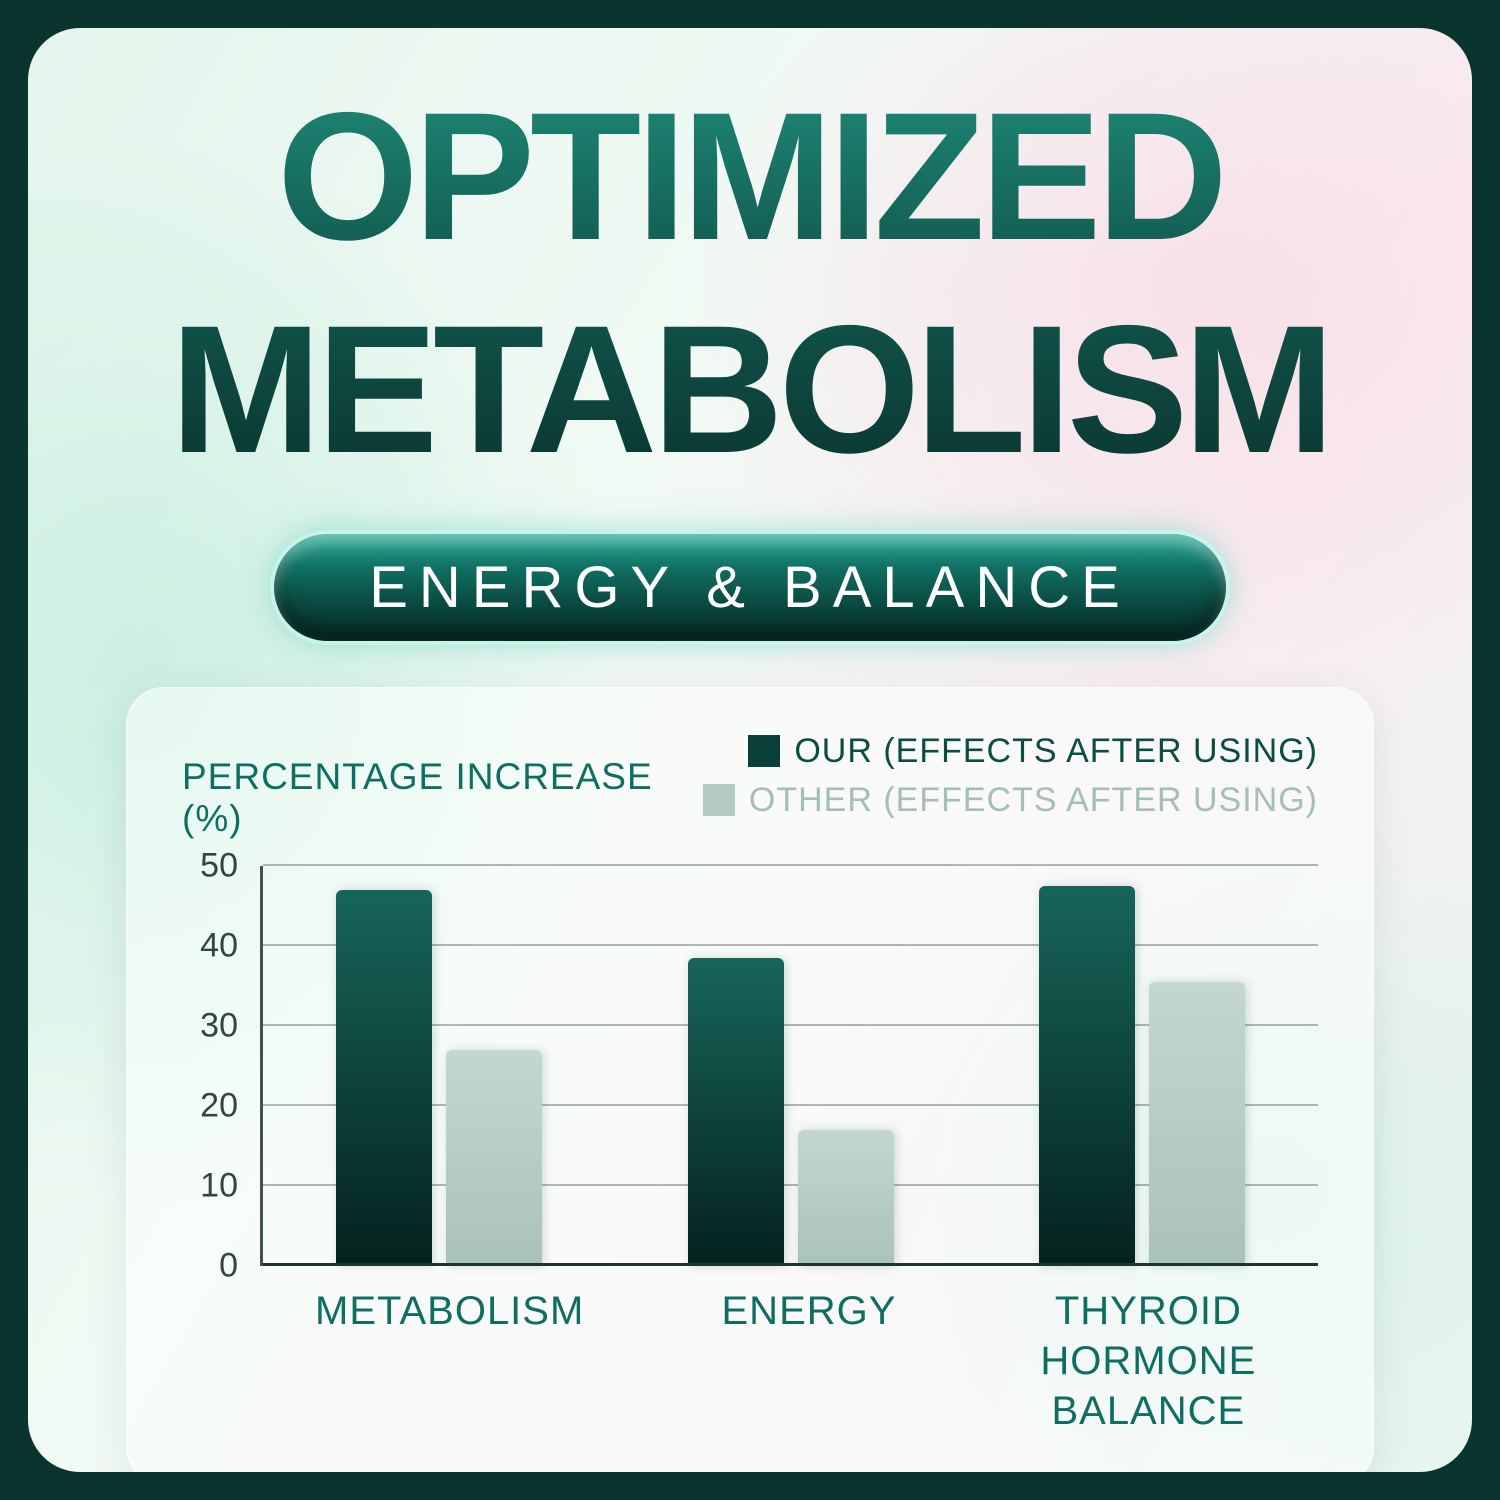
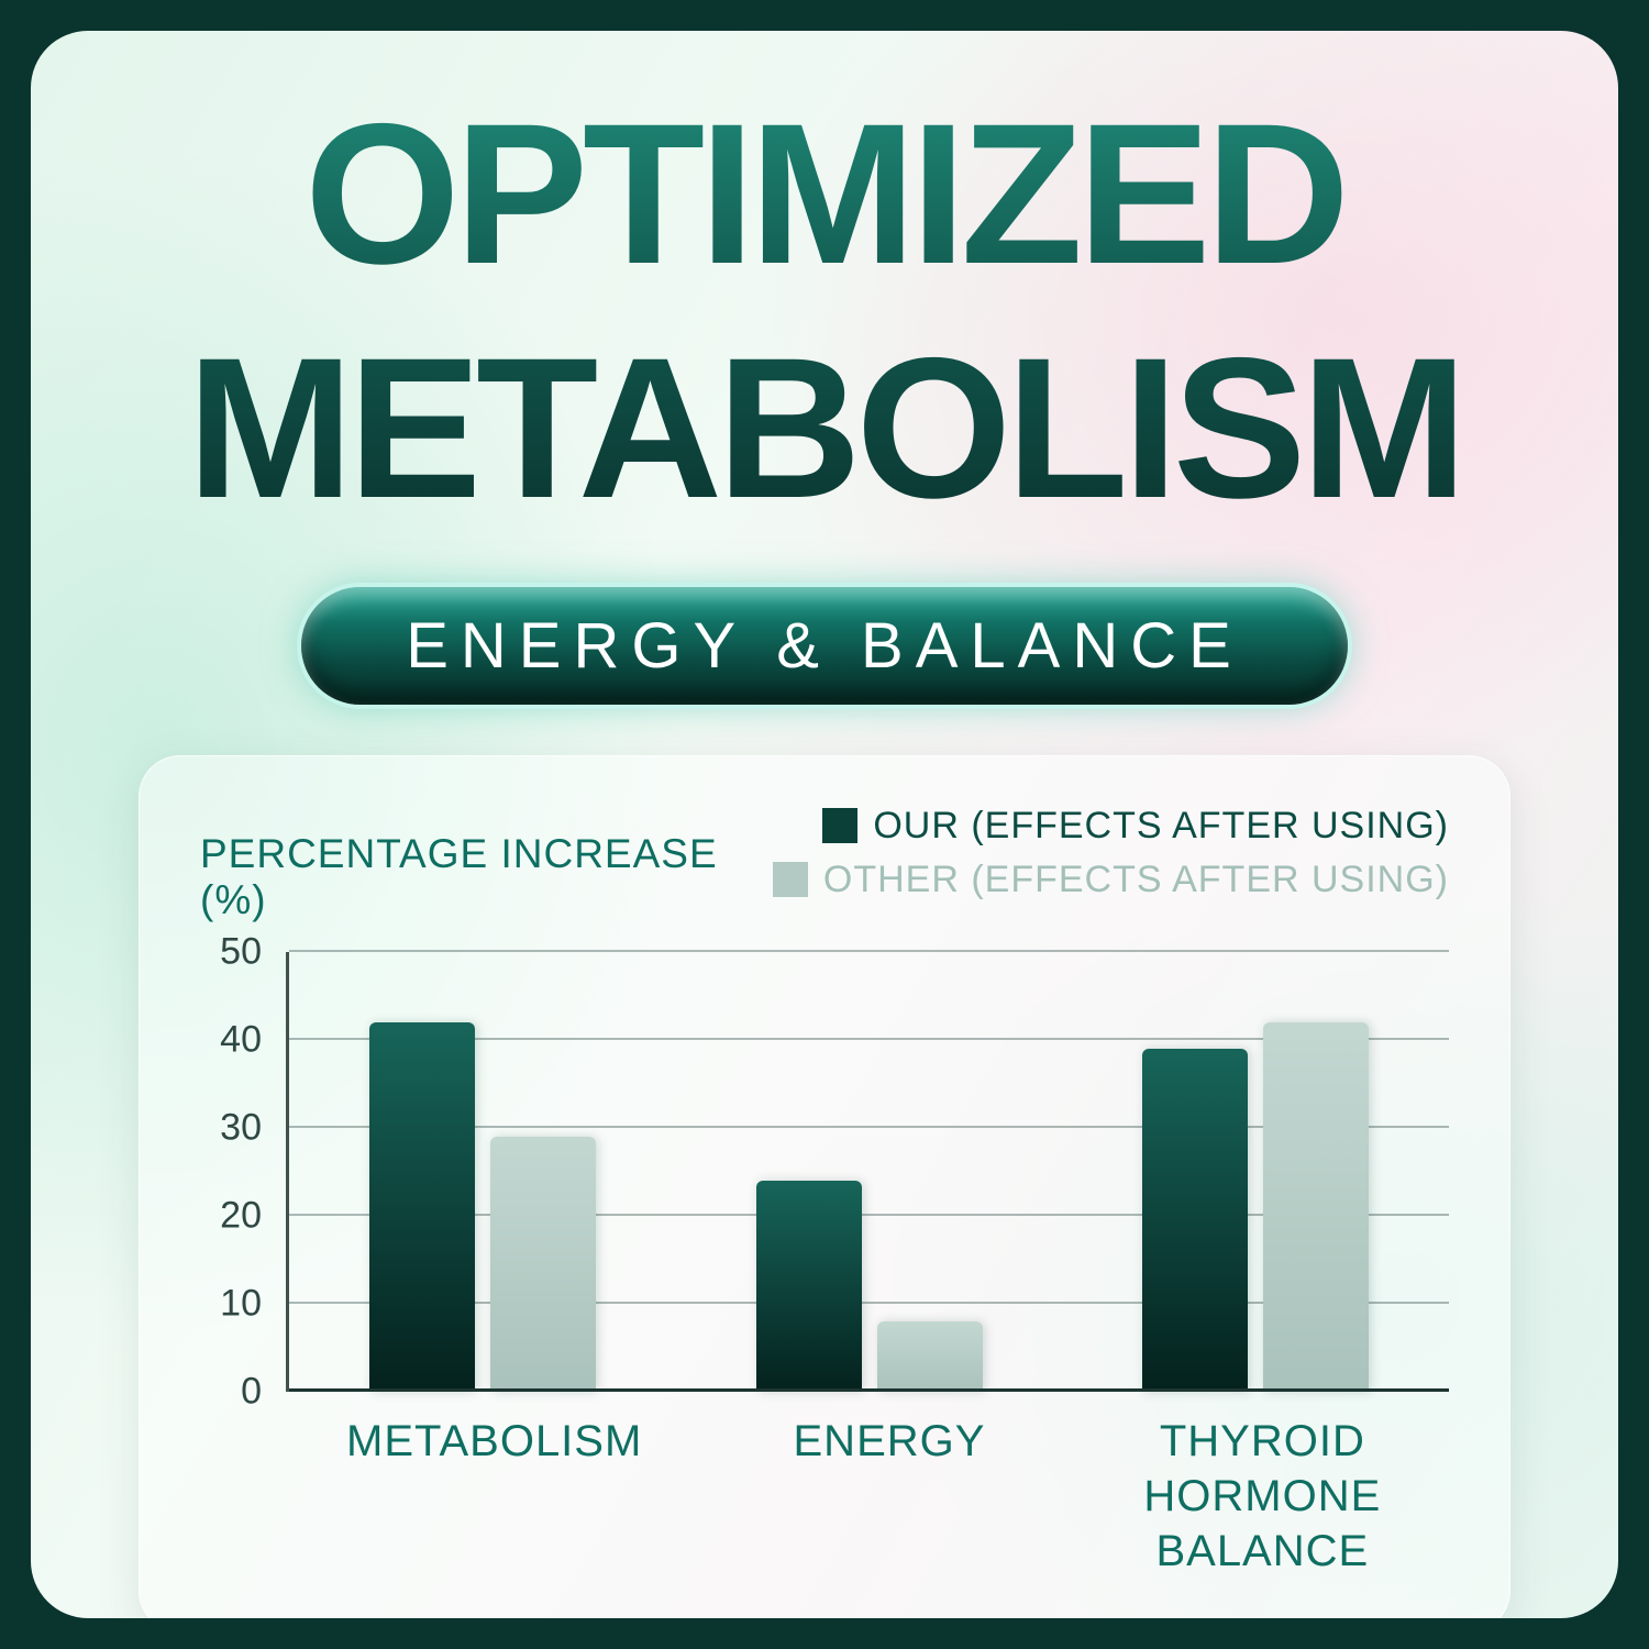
OUR (EFFECTS AFTER USING)/METABOLISM: 47 -> 42
OTHER (EFFECTS AFTER USING)/METABOLISM: 27 -> 29
OUR (EFFECTS AFTER USING)/ENERGY: 38 -> 24
OTHER (EFFECTS AFTER USING)/ENERGY: 17 -> 8
OUR (EFFECTS AFTER USING)/THYROID HORMONE BALANCE: 48 -> 39
OTHER (EFFECTS AFTER USING)/THYROID HORMONE BALANCE: 36 -> 42
